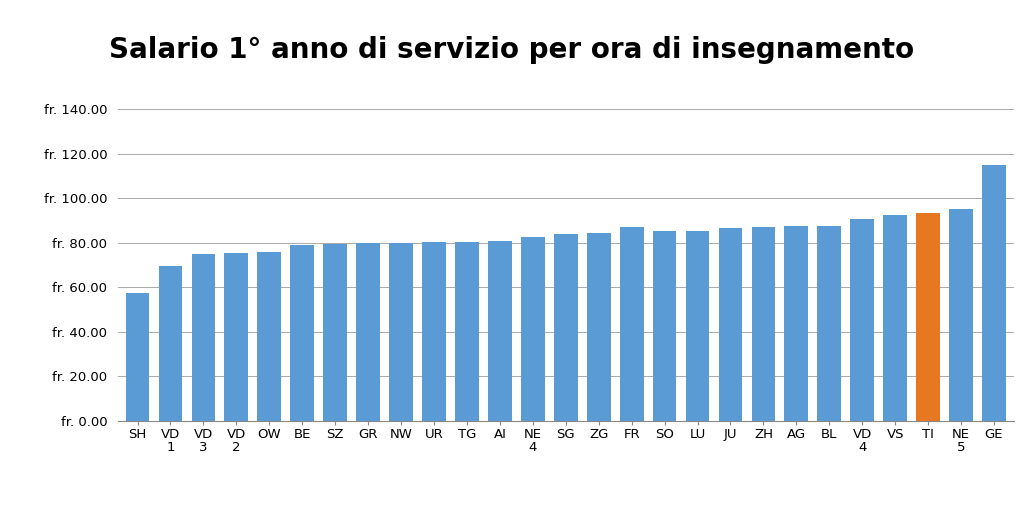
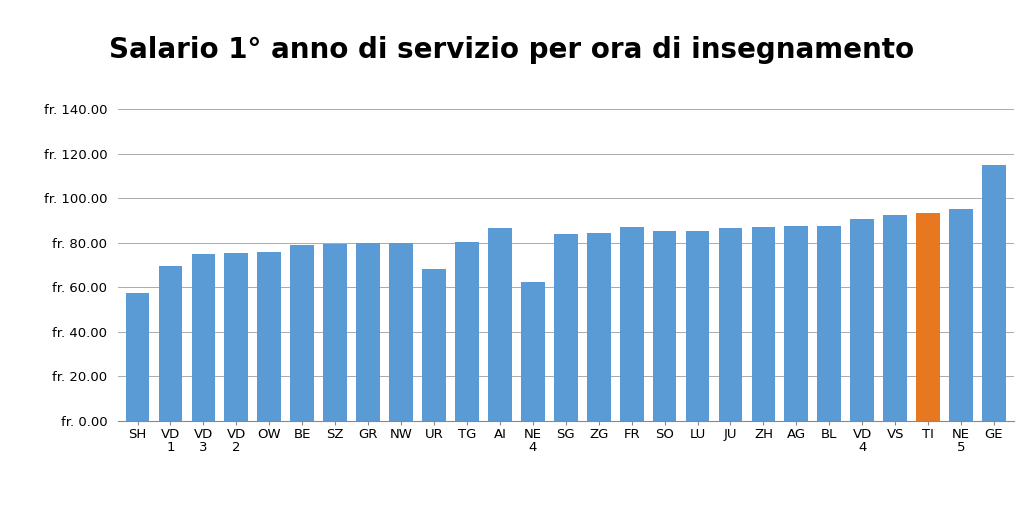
UR: fr. 80.2 -> fr. 68.0
AI: fr. 81.0 -> fr. 86.5
NE 4: fr. 82.5 -> fr. 62.5
